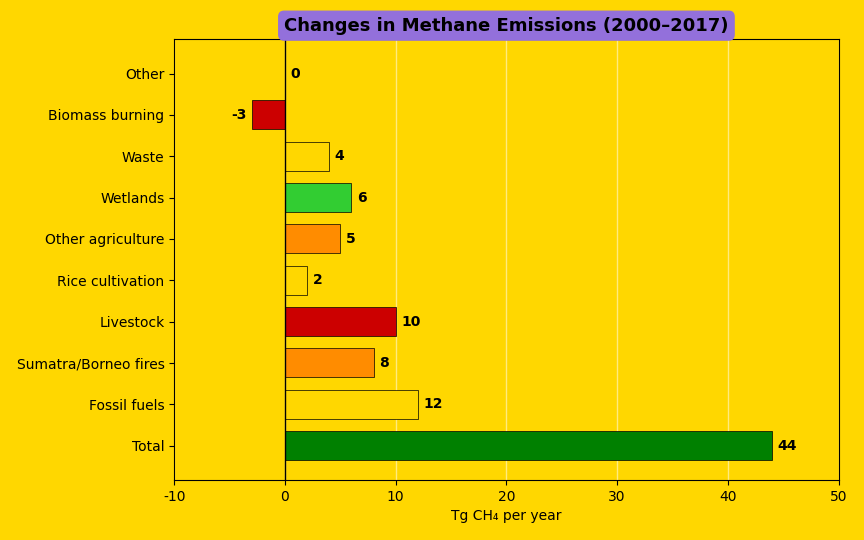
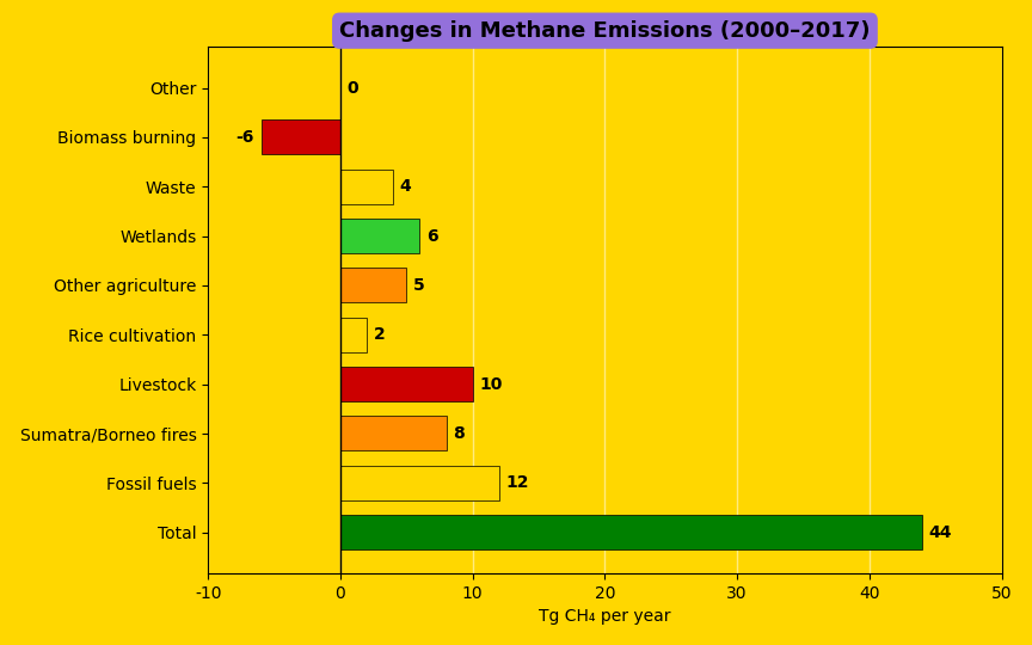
Biomass burning: -3 -> -6
